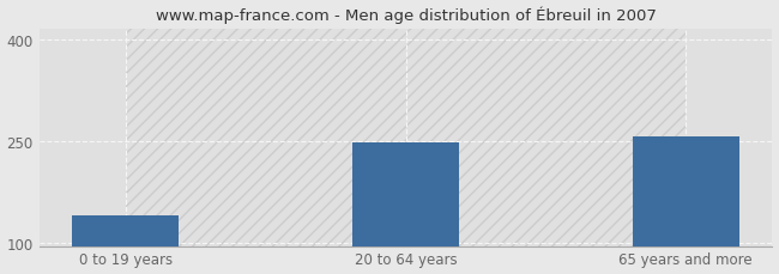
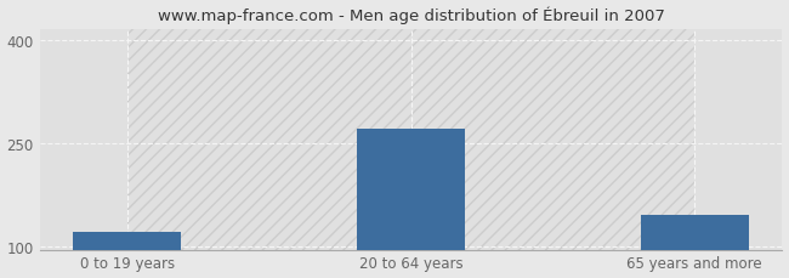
0 to 19 years: 140 -> 120
20 to 64 years: 248 -> 271
65 years and more: 256 -> 145
